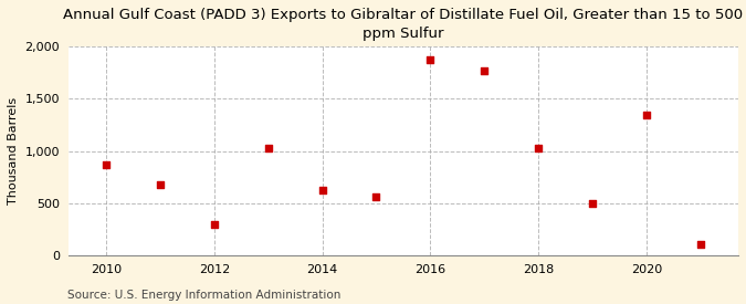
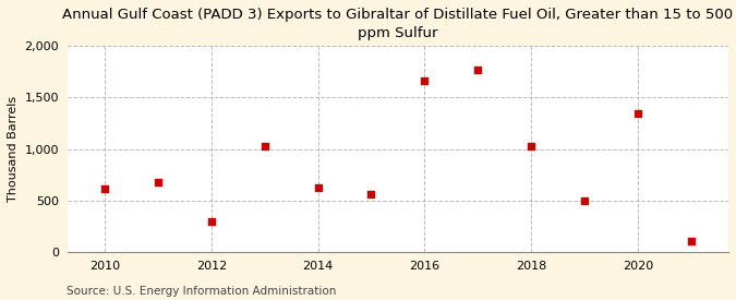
2010: 880 -> 620
2016: 1,880 -> 1,660
